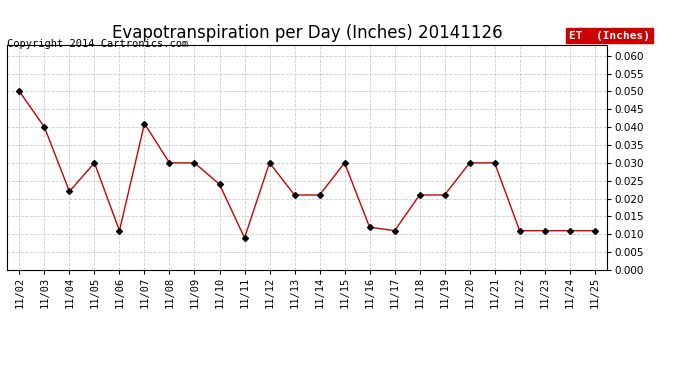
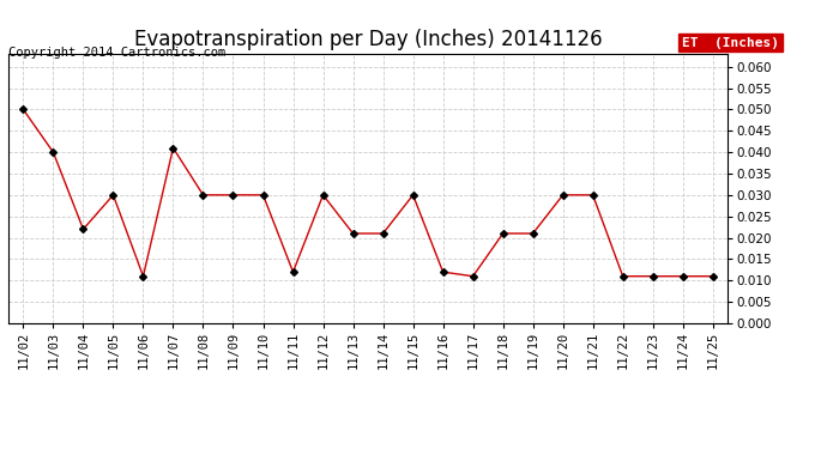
11/10: 0.024 -> 0.030
11/11: 0.009 -> 0.012
